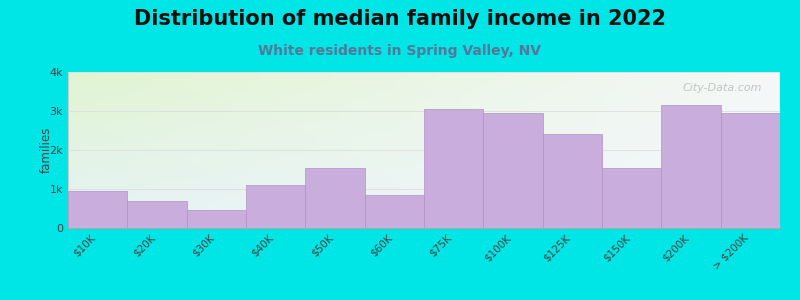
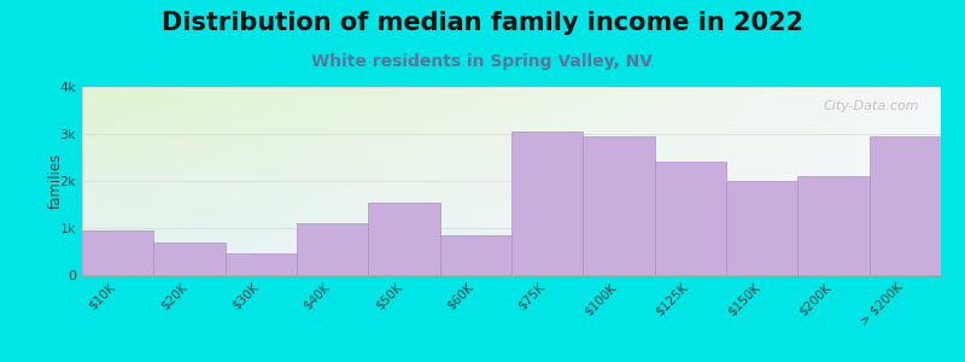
$150K: 1.55k -> 2.00k
$200K: 3.15k -> 2.10k
